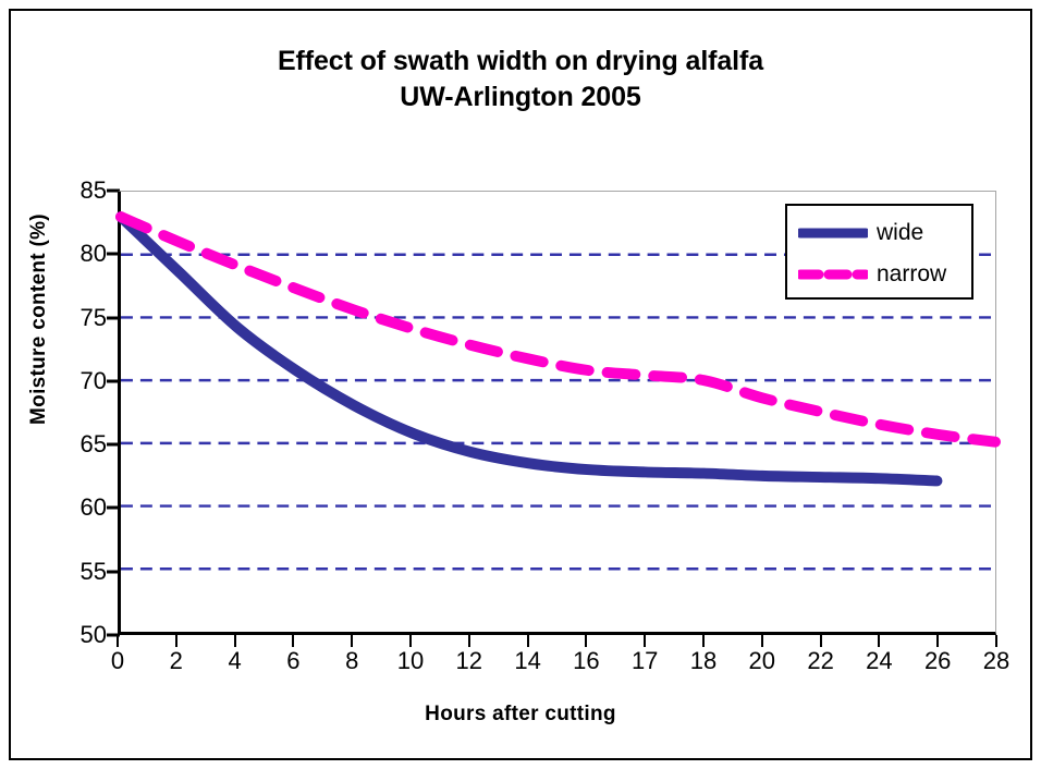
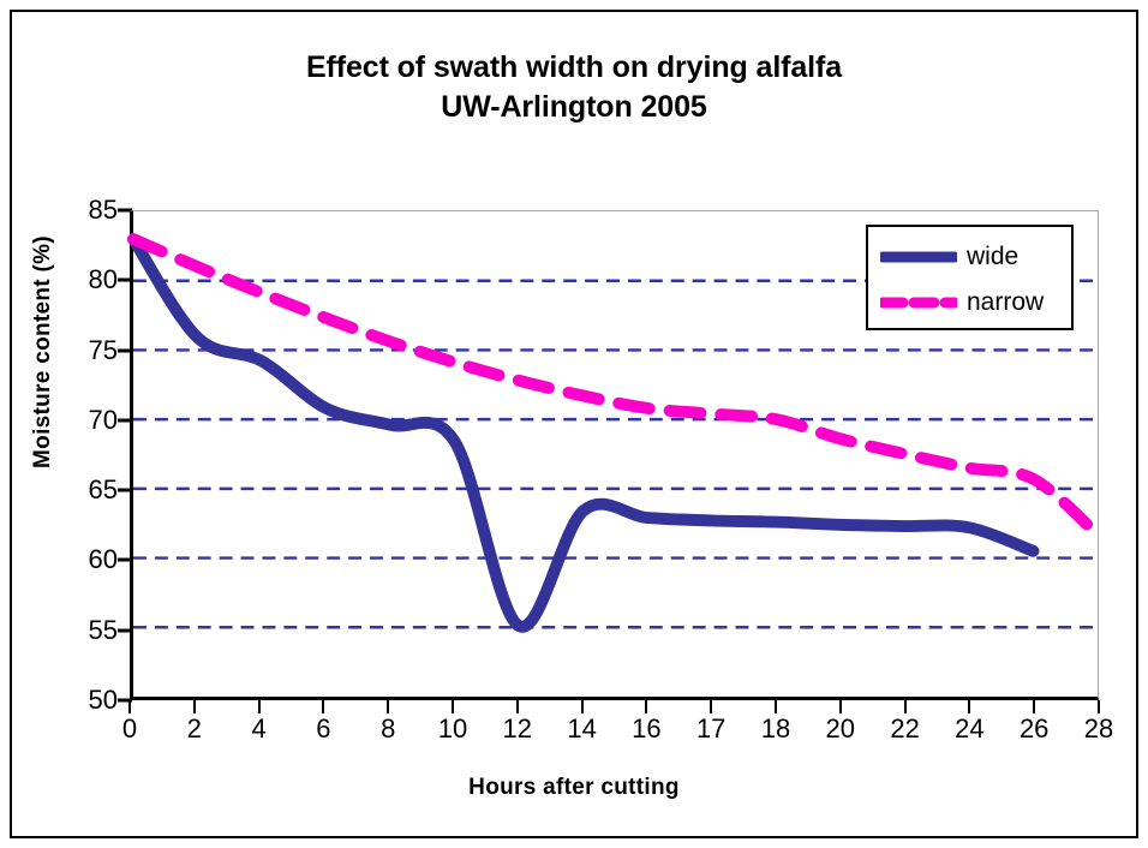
wide/2: 78.6 -> 75.9
wide/8: 68.0 -> 69.6
wide/10: 65.8 -> 68.4
wide/12: 64.3 -> 55.1
wide/26: 62.0 -> 60.5
narrow/28: 65.1 -> 61.7
